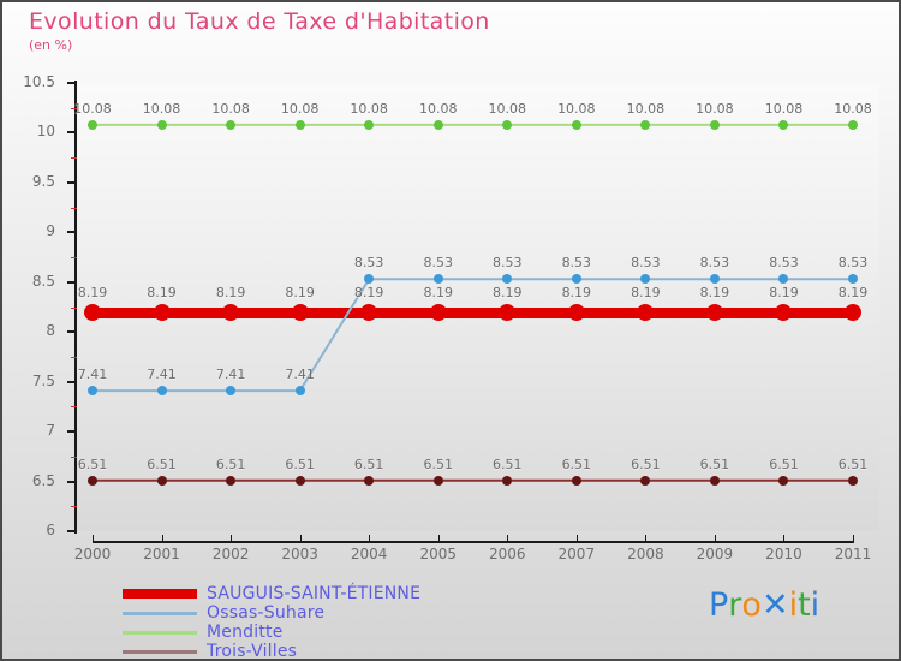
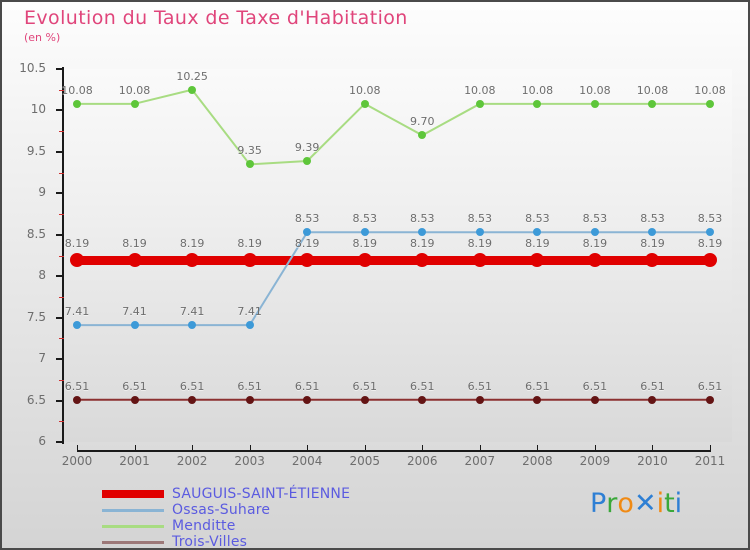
Menditte/2002: 10.08 -> 10.25
Menditte/2003: 10.08 -> 9.35
Menditte/2004: 10.08 -> 9.39
Menditte/2006: 10.08 -> 9.70
